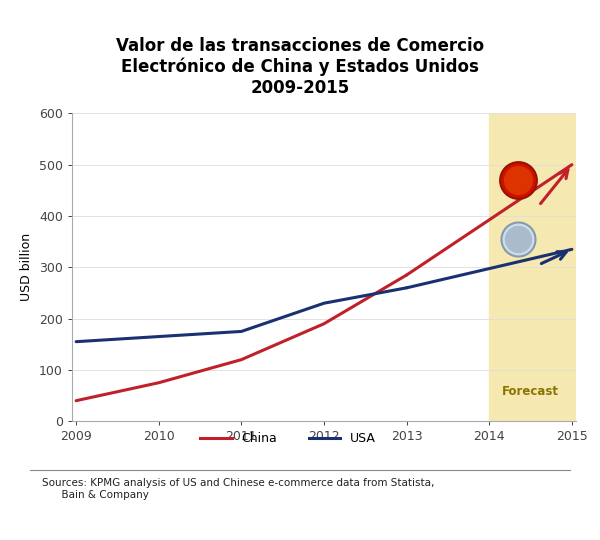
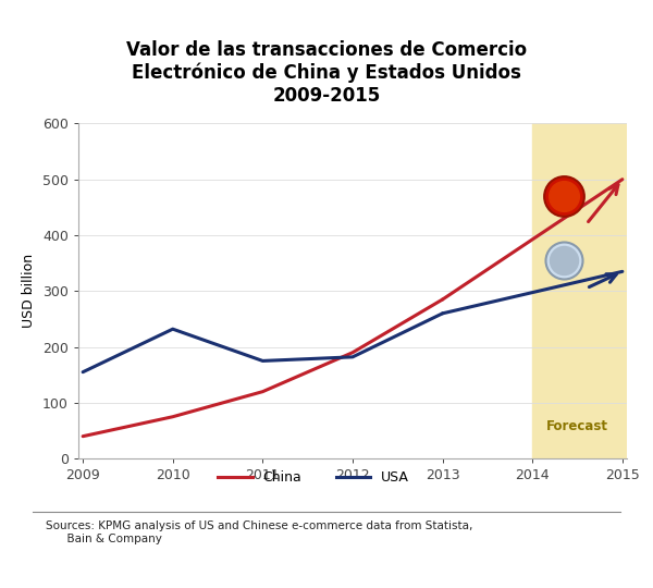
USA/2010: 165 -> 232
USA/2012: 230 -> 182
